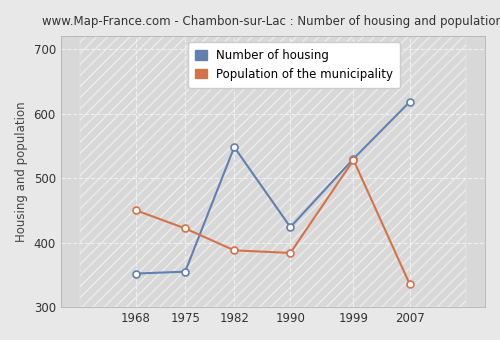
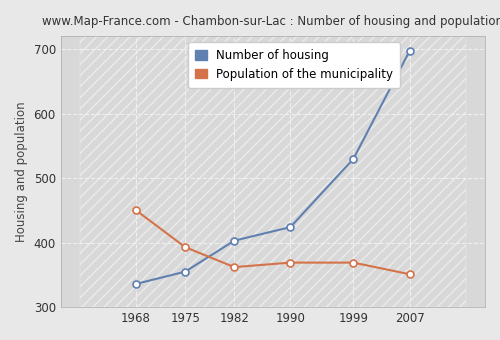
Number of housing/1968: 352 -> 336
Population of the municipality/1975: 422 -> 393
Number of housing/1982: 548 -> 403
Population of the municipality/1982: 388 -> 362
Population of the municipality/1990: 384 -> 369
Population of the municipality/1999: 528 -> 369
Number of housing/2007: 618 -> 697
Population of the municipality/2007: 336 -> 351
